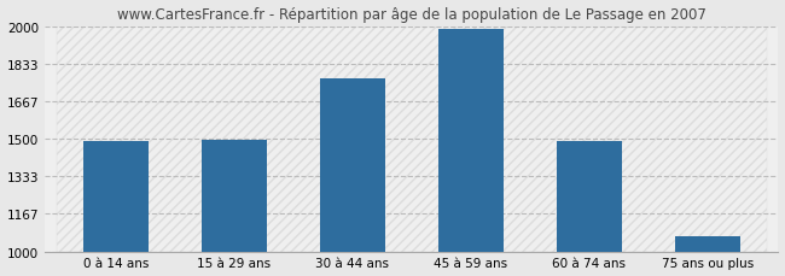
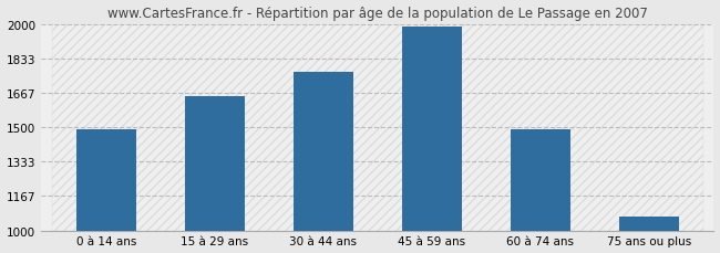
15 à 29 ans: 1500 -> 1650
